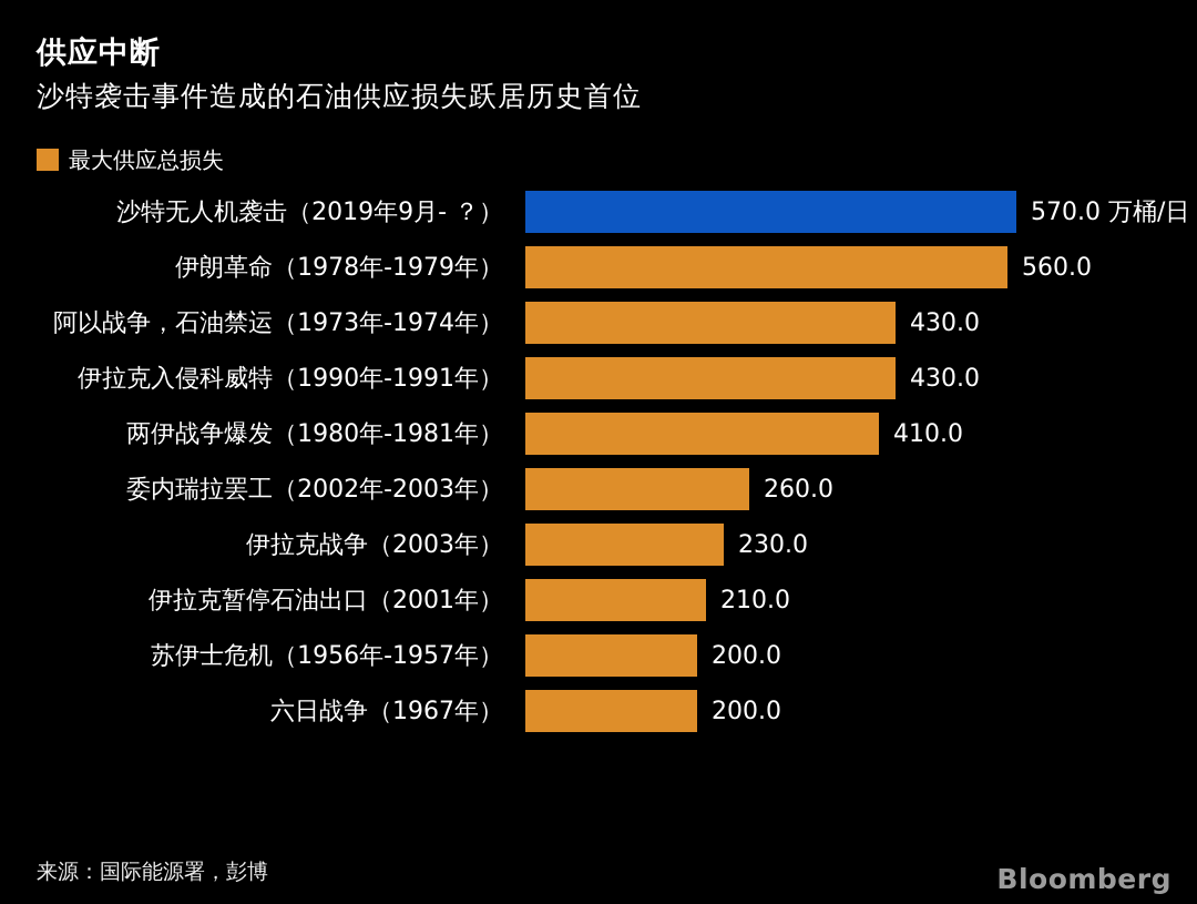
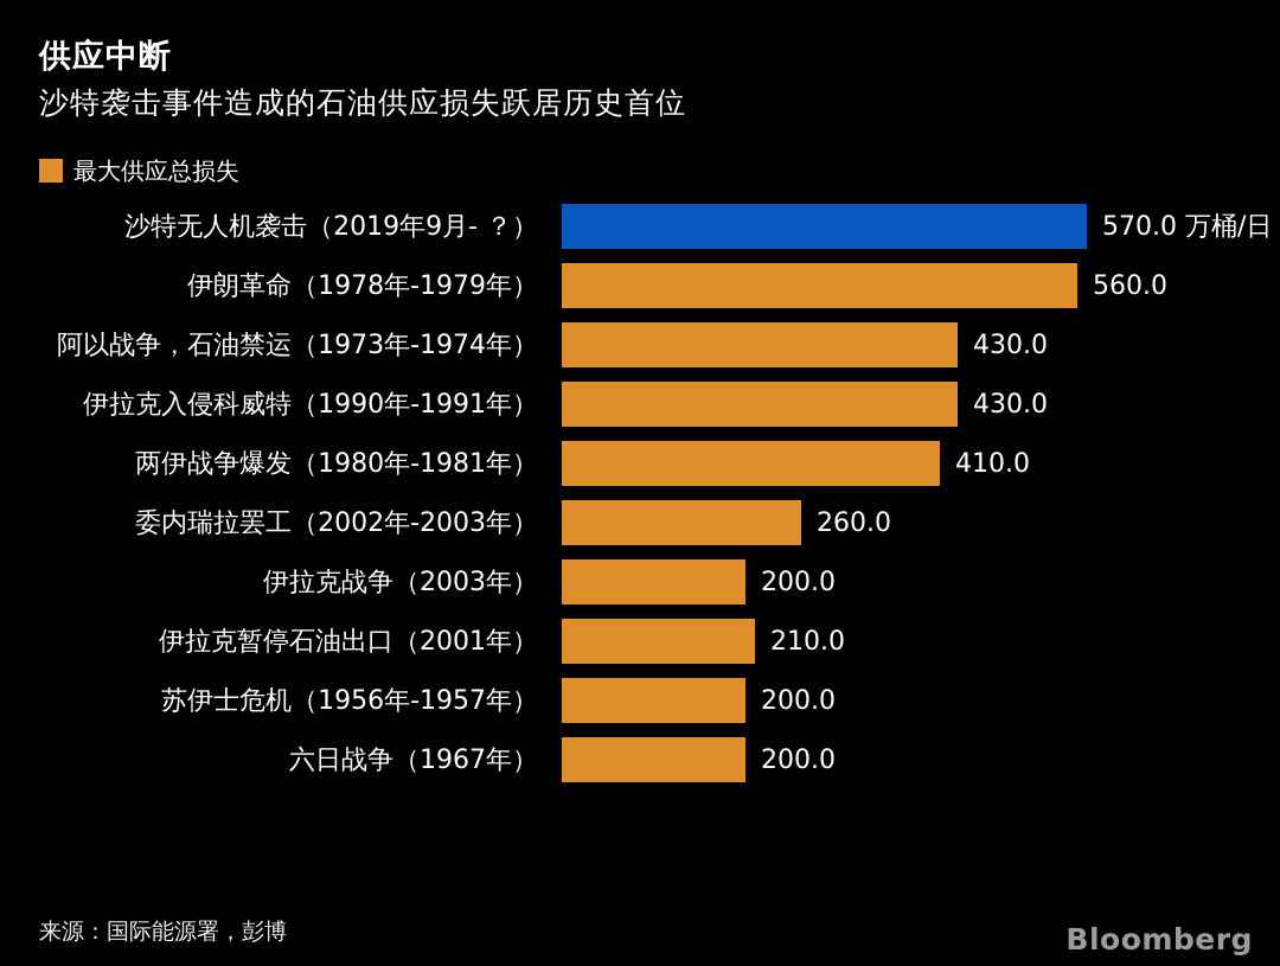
伊拉克战争（2003年）: 230.0 -> 200.0
